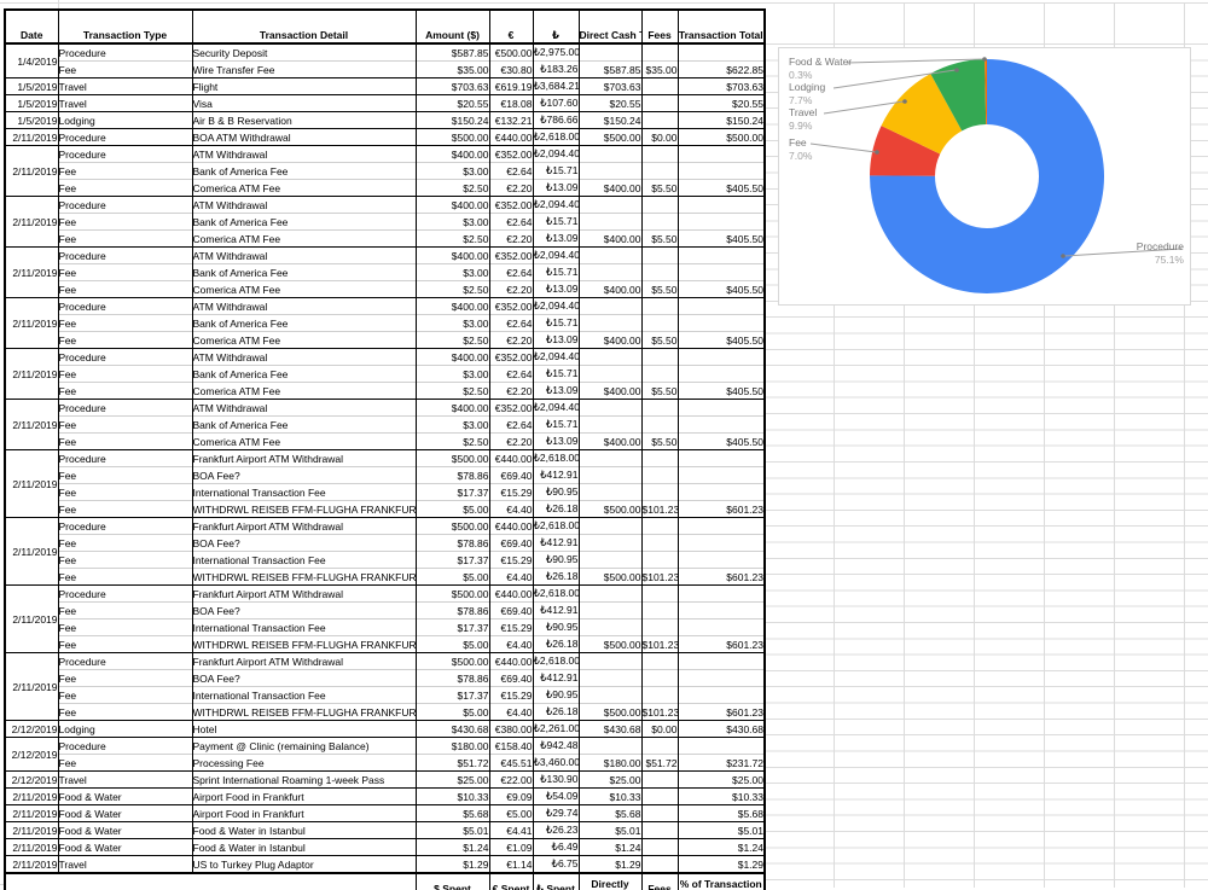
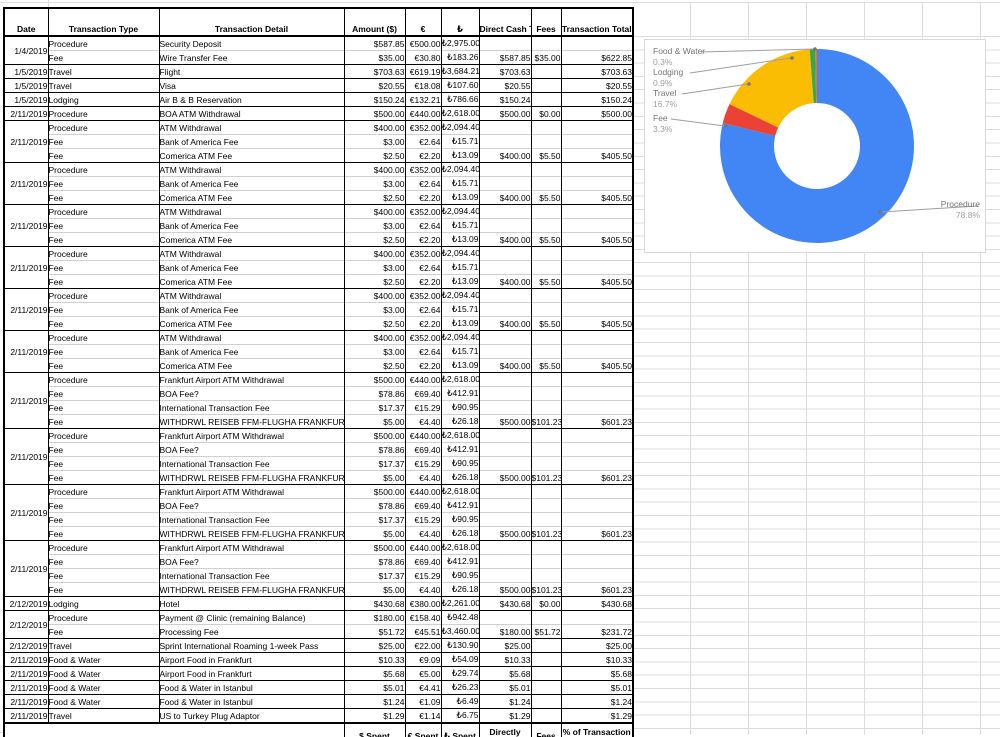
Procedure: 75.1% -> 78.8%
Fee: 7.0% -> 3.3%
Travel: 9.9% -> 16.7%
Lodging: 7.7% -> 0.9%
